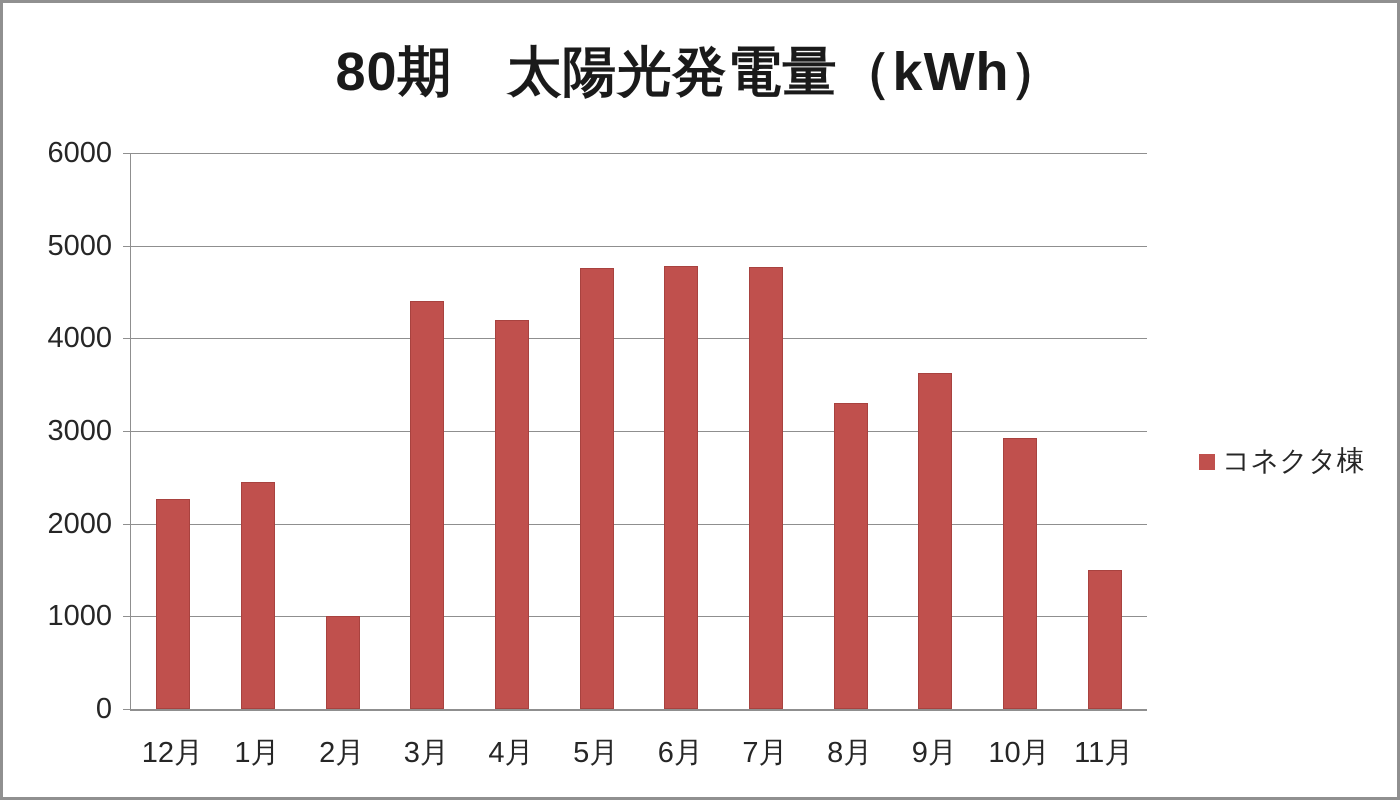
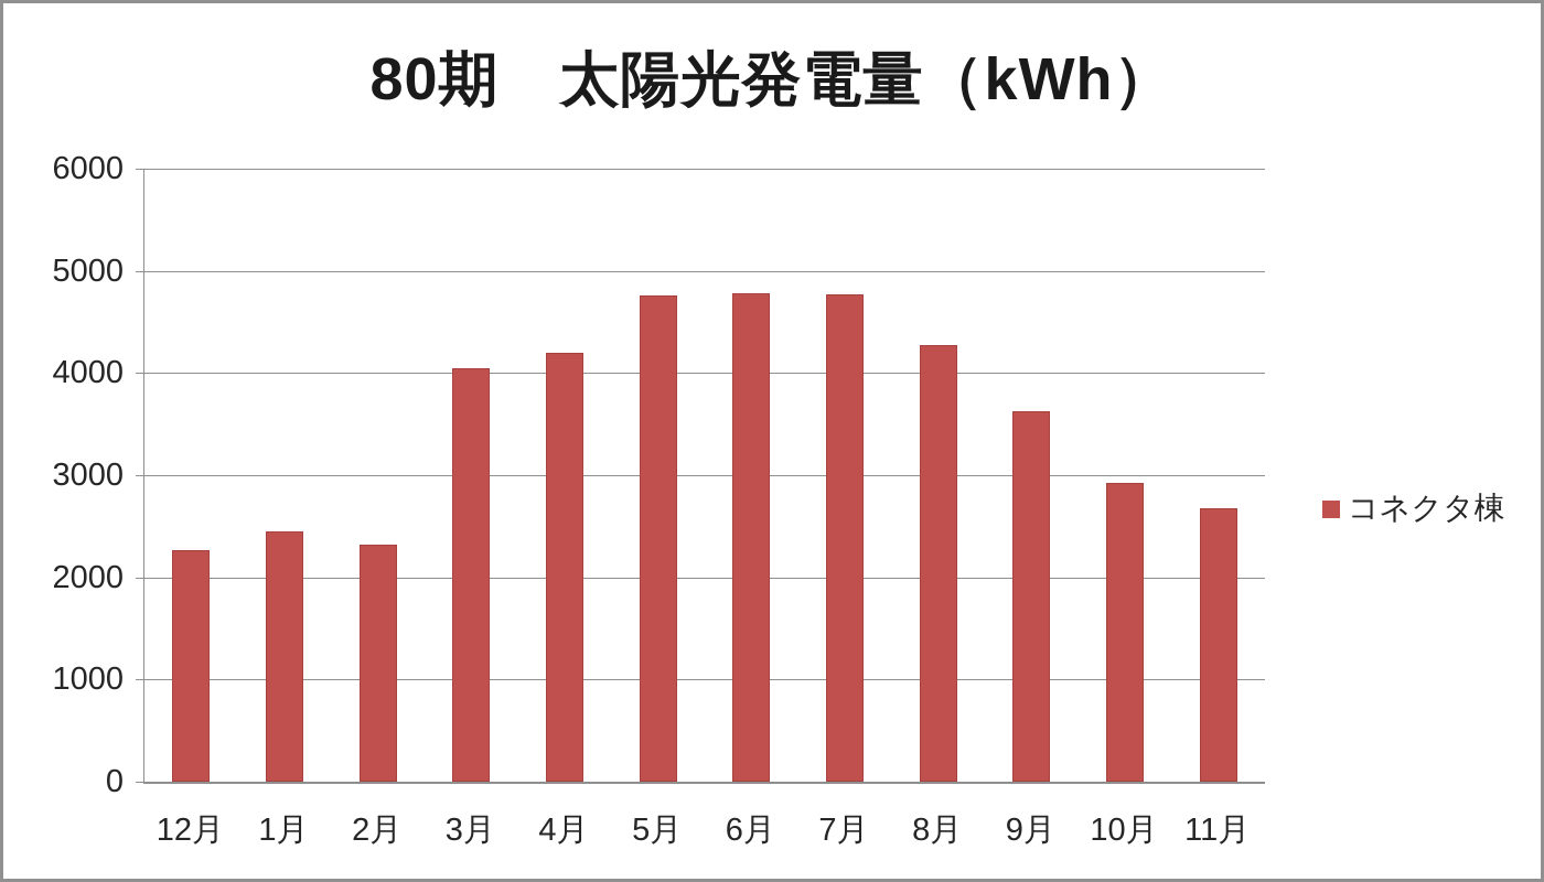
2月: 1000 -> 2300
3月: 4400 -> 4000
8月: 3300 -> 4300
11月: 1500 -> 2700
